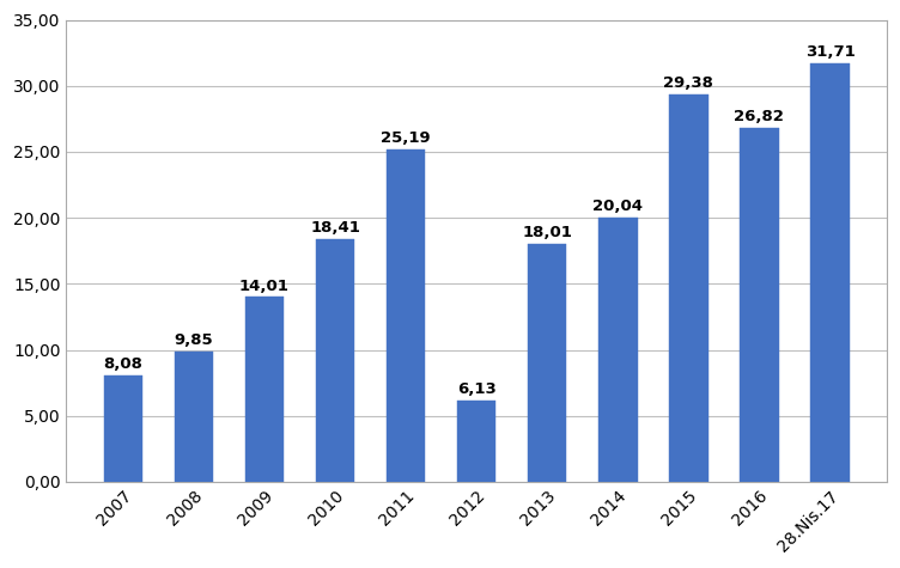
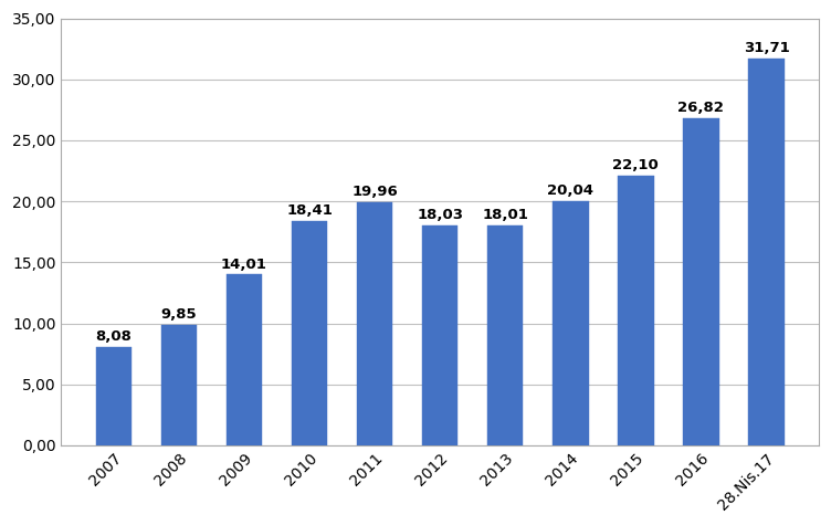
2011: 25,19 -> 19,96
2012: 6,13 -> 18,03
2015: 29,38 -> 22,10
